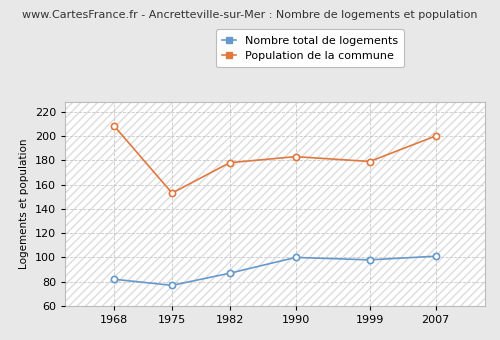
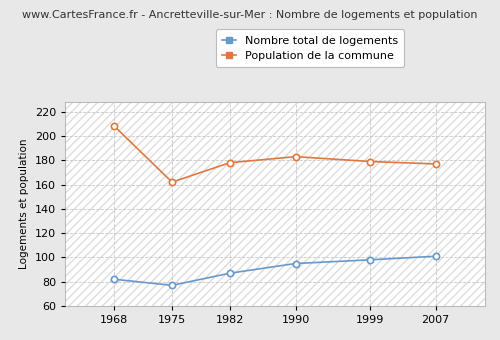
Population de la commune/1975: 153 -> 162
Nombre total de logements/1990: 100 -> 95
Population de la commune/2007: 200 -> 177
